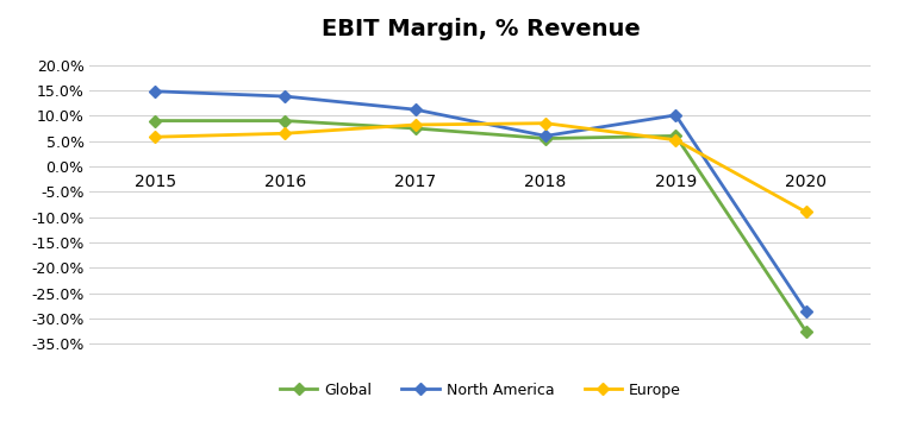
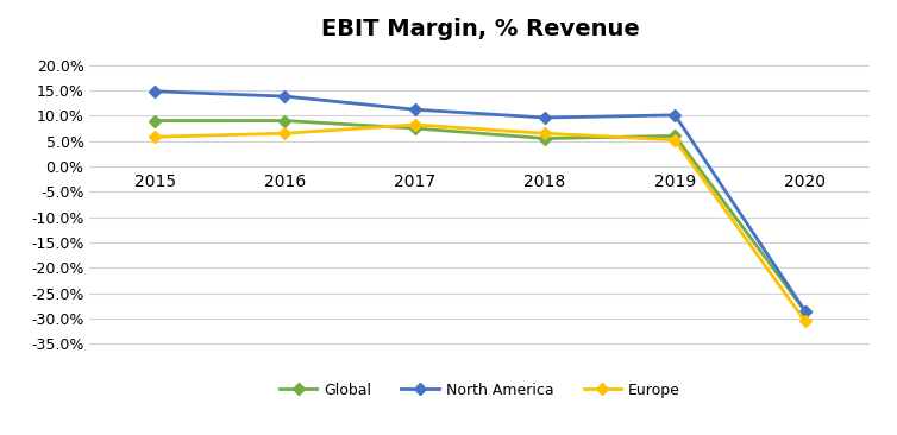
North America/2018: 6.0% -> 9.6%
Europe/2018: 8.5% -> 6.5%
Global/2020: -32.5% -> -28.5%
Europe/2020: -9.0% -> -30.5%
